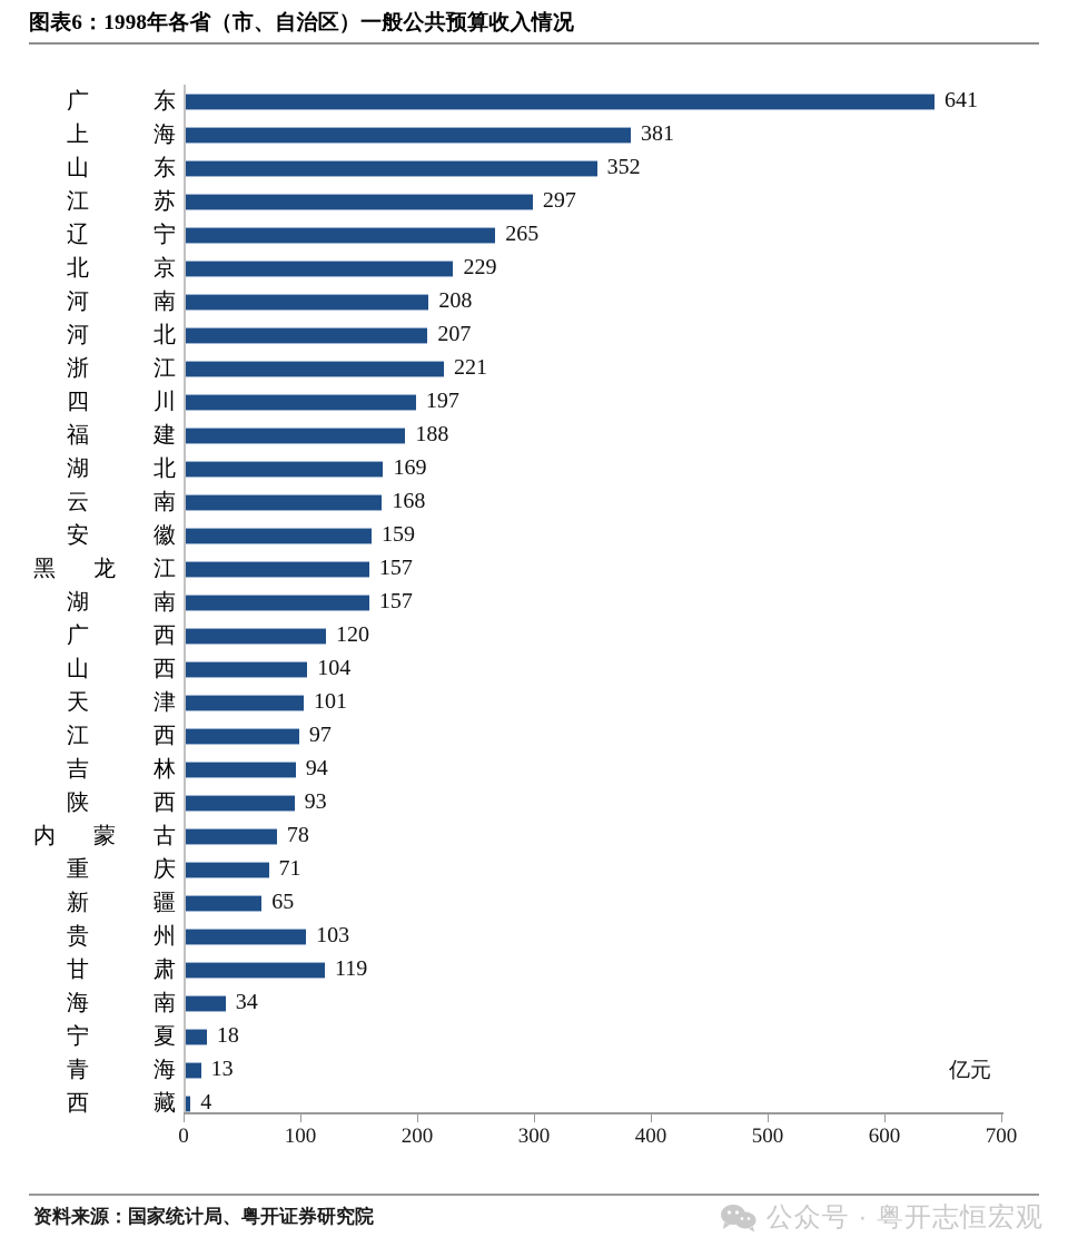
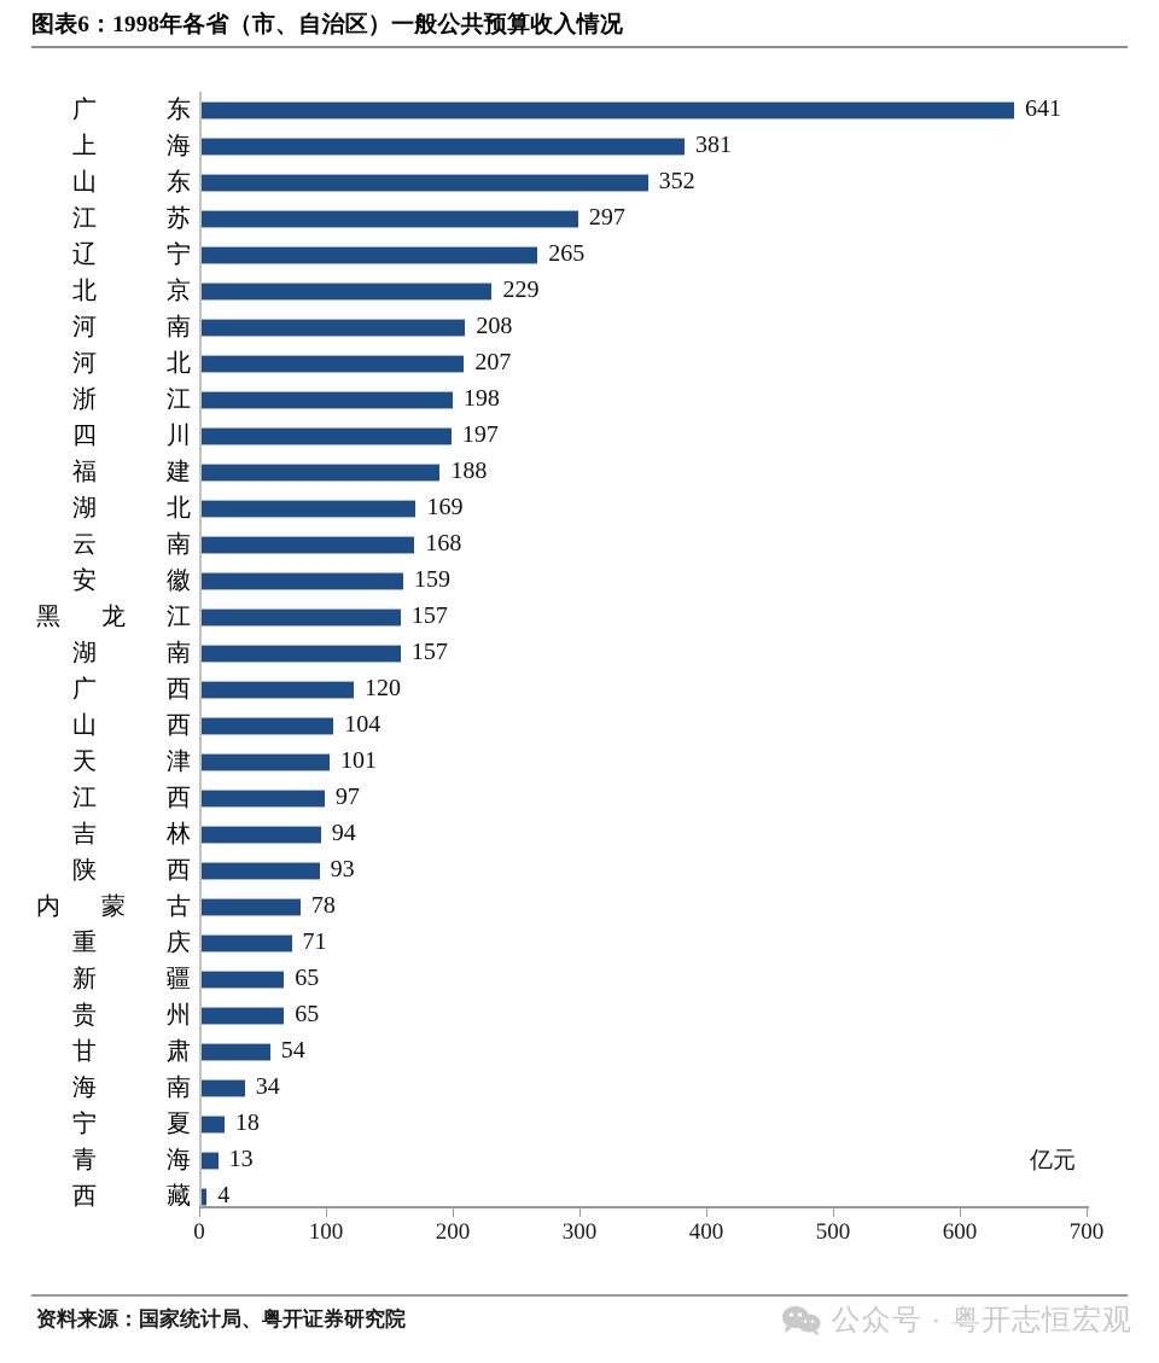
浙江: 221 -> 198
贵州: 103 -> 65
甘肃: 119 -> 54
